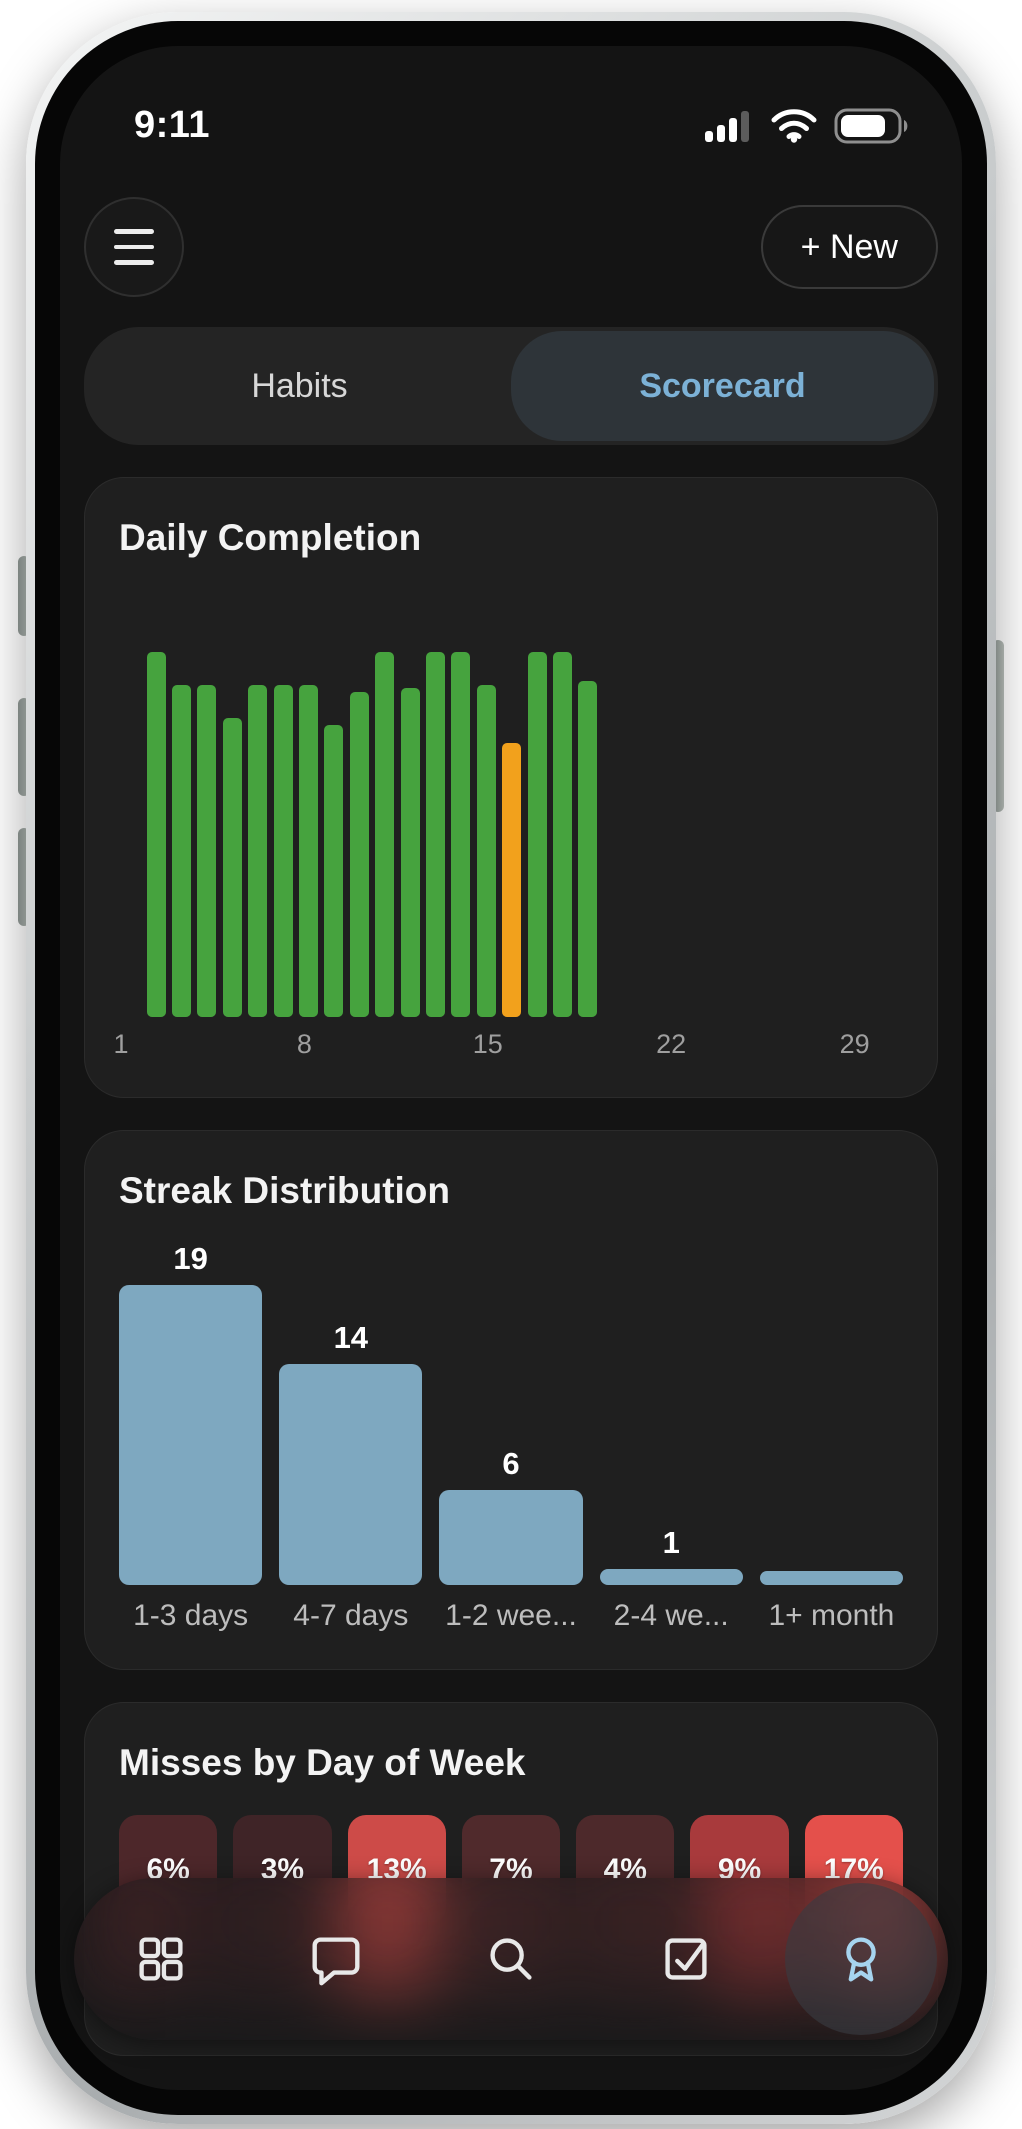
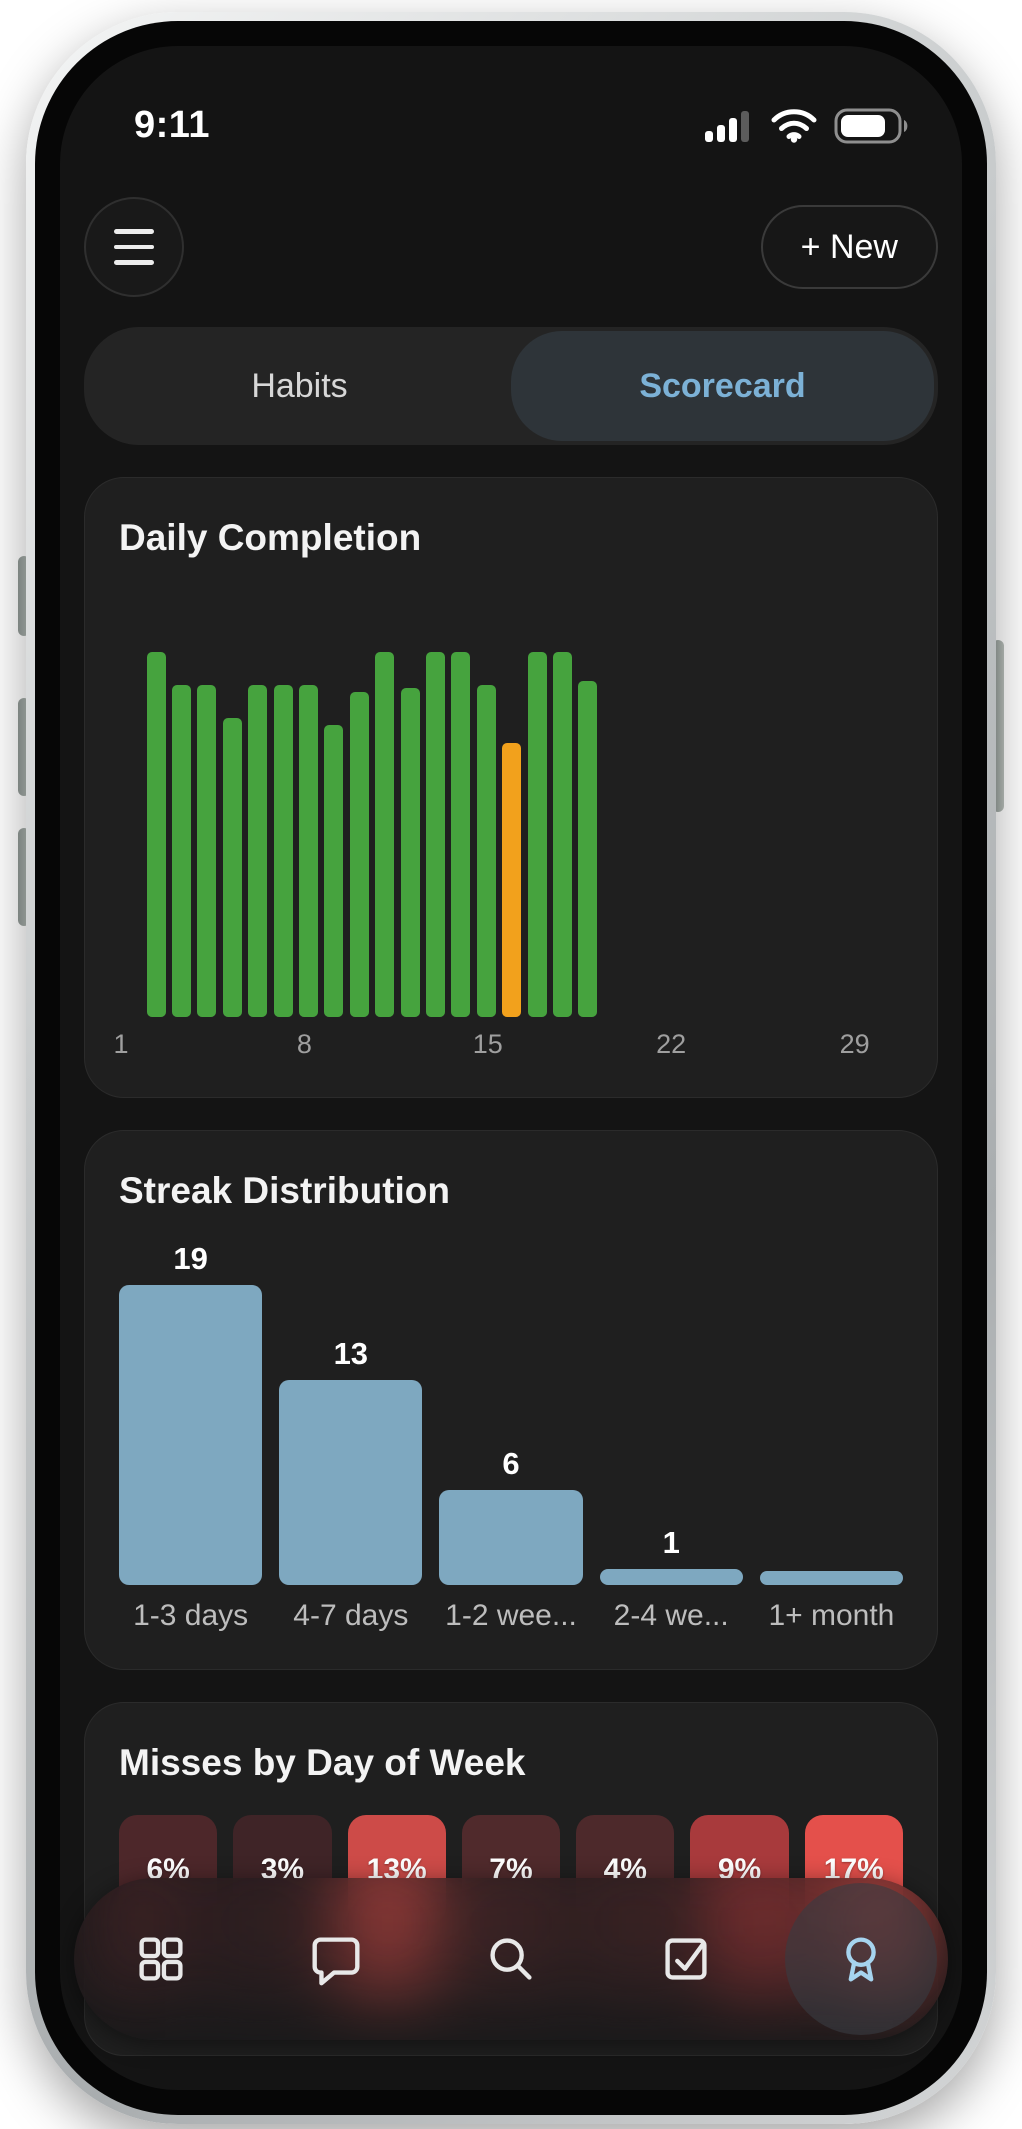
Streak Distribution/4-7 days: 14 -> 13
